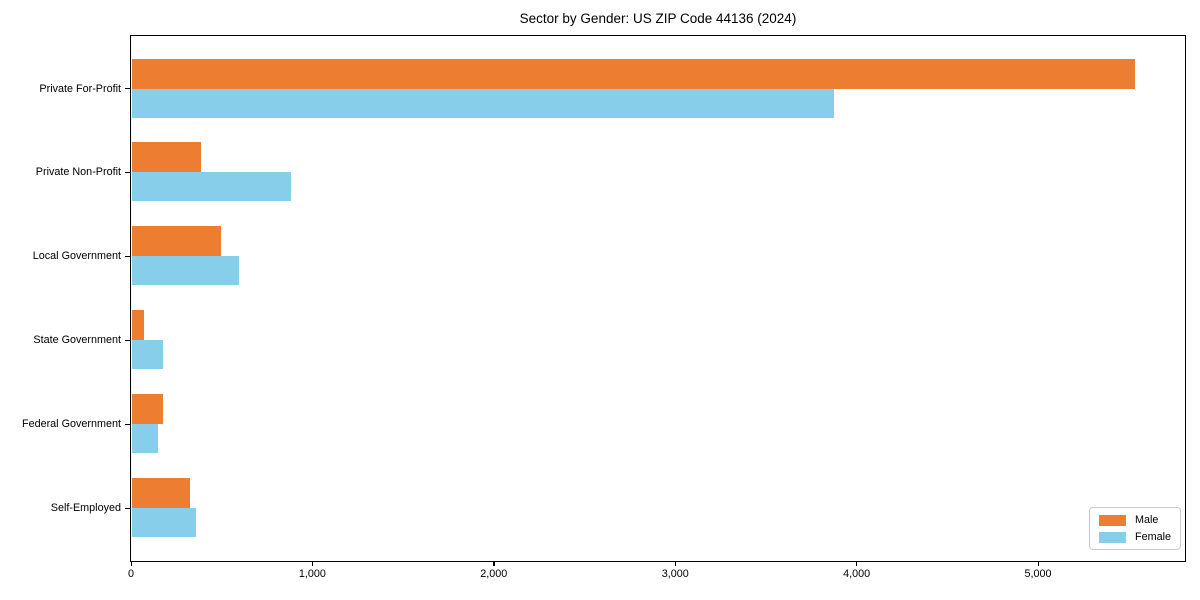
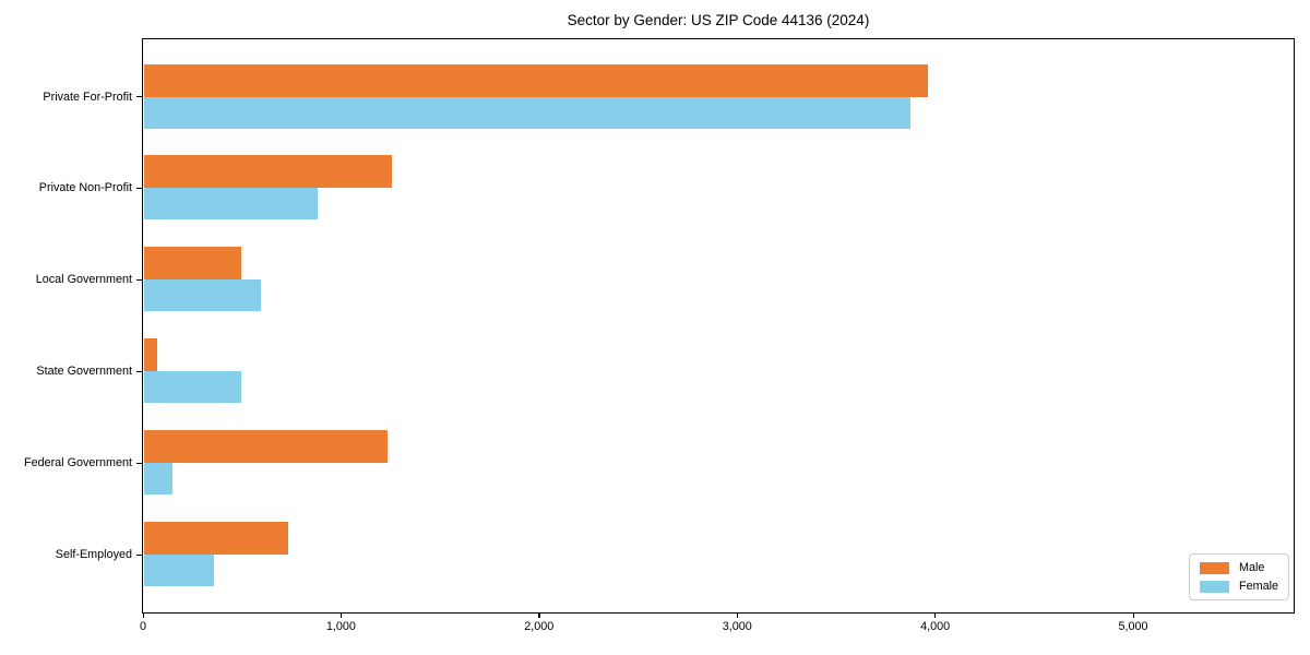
Male/Private For-Profit: 5530 -> 3960
Male/Private Non-Profit: 380 -> 1250
Female/State Government: 170 -> 490
Male/Federal Government: 170 -> 1230
Male/Self-Employed: 320 -> 730
